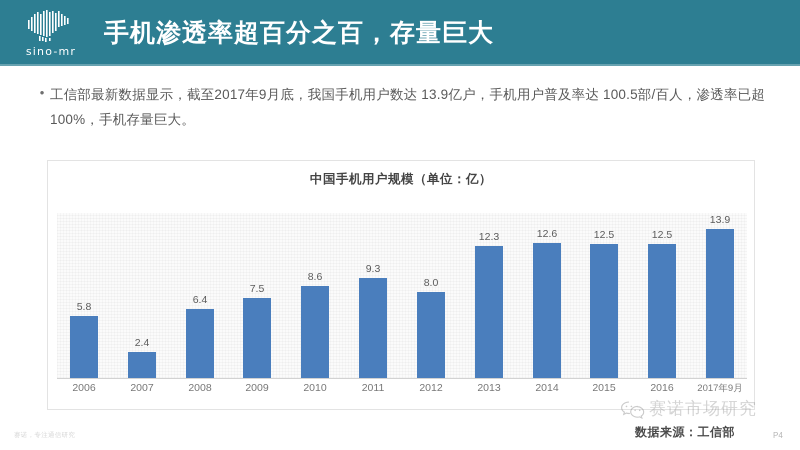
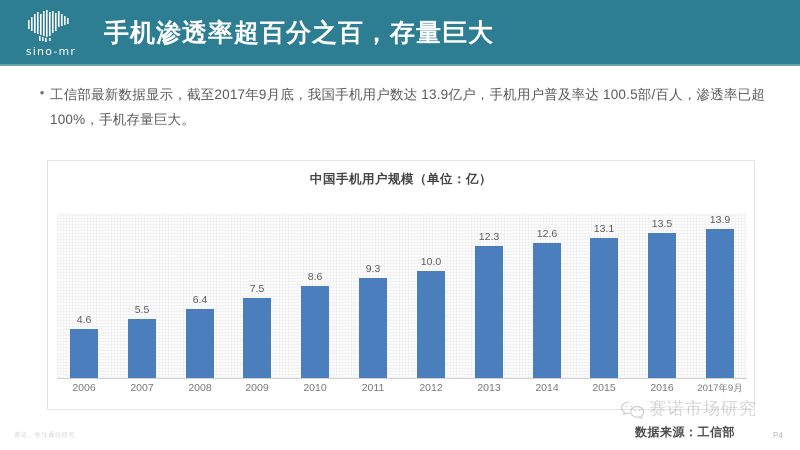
2006: 5.8 -> 4.6
2007: 2.4 -> 5.5
2012: 8.0 -> 10.0
2015: 12.5 -> 13.1
2016: 12.5 -> 13.5
